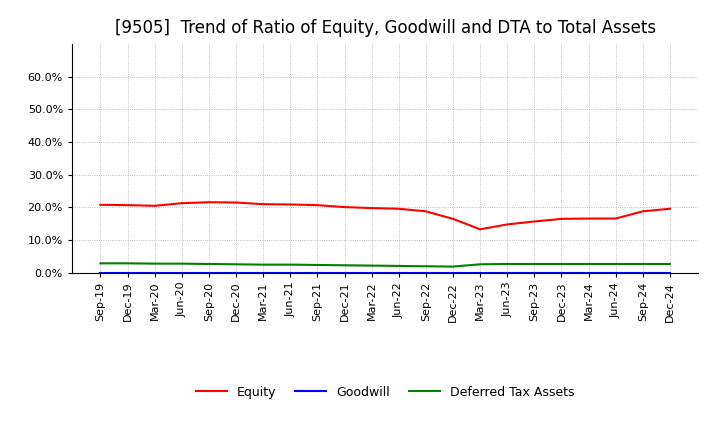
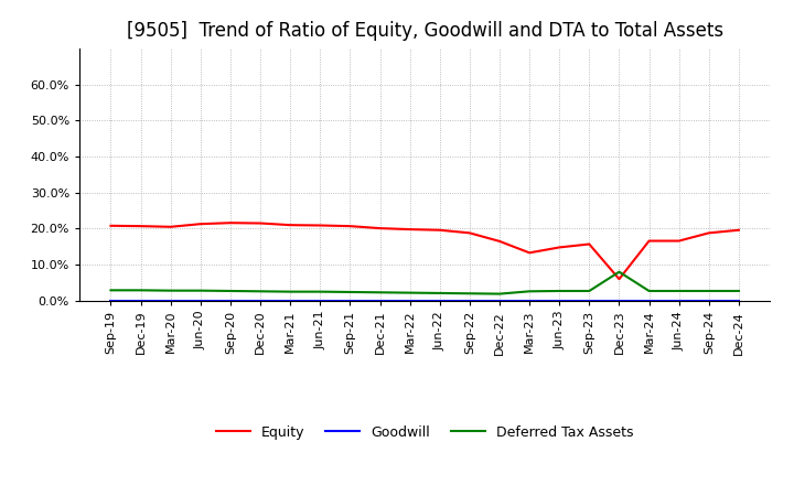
Equity/Dec-23: 16.5% -> 6.0%
Deferred Tax Assets/Dec-23: 2.7% -> 8.0%
